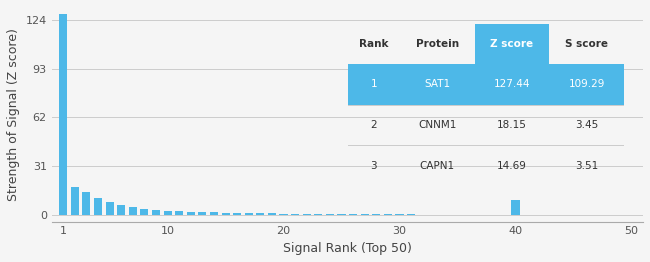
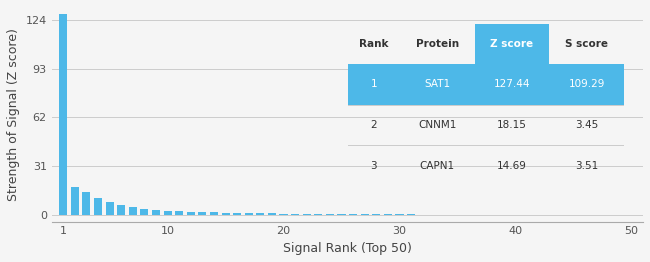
40: 10 -> 0
